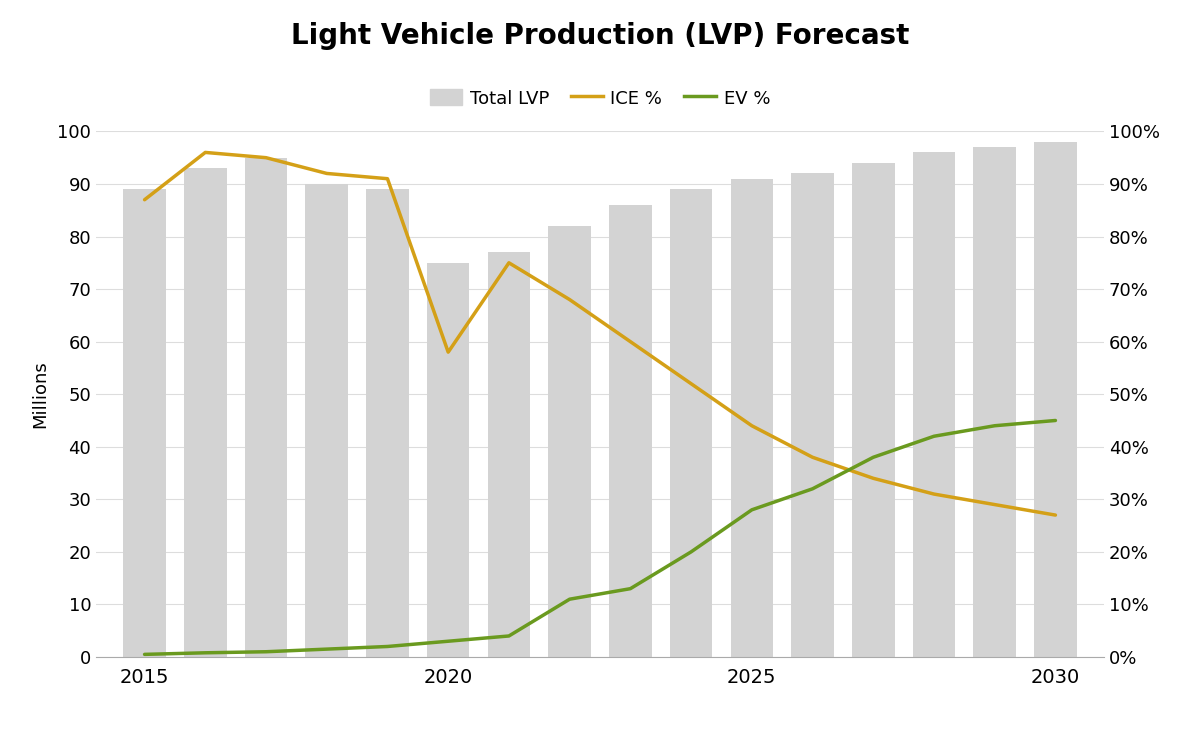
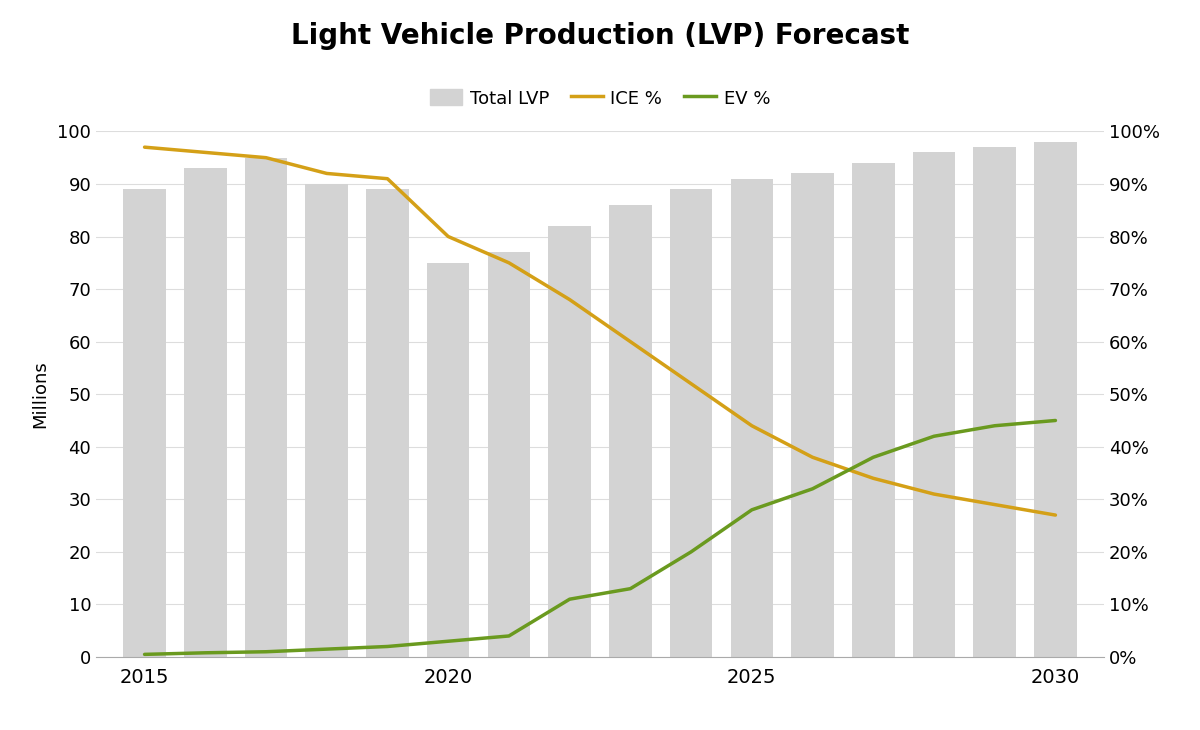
ICE %/2015: 87% -> 97%
ICE %/2020: 58% -> 80%
